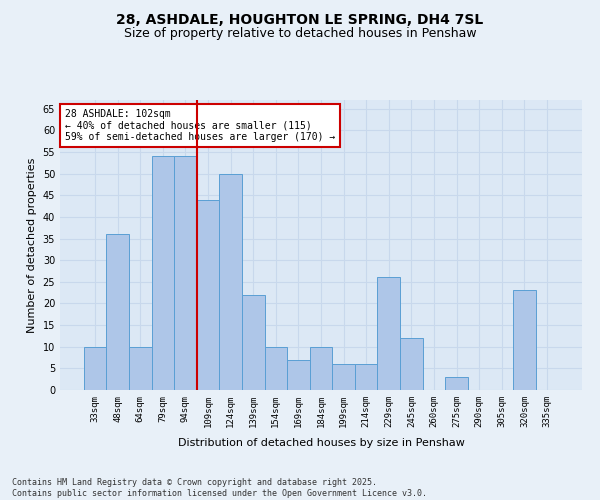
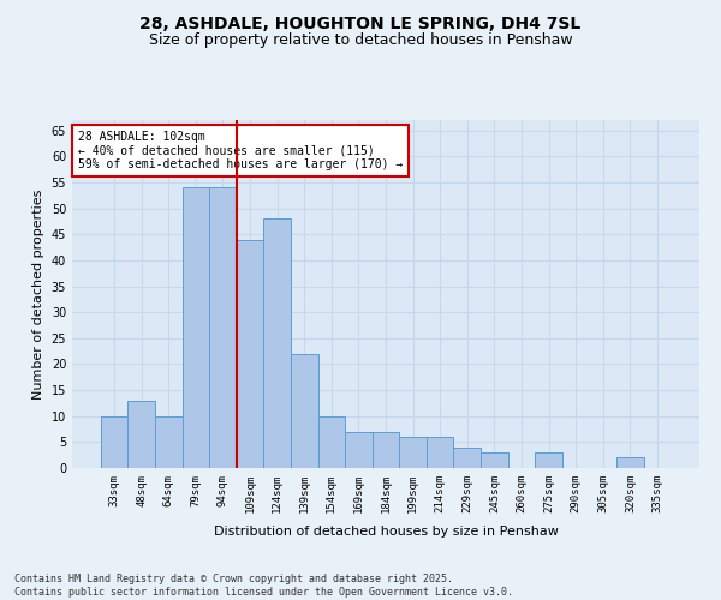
48sqm: 36 -> 13
124sqm: 50 -> 48
184sqm: 10 -> 7
229sqm: 26 -> 4
245sqm: 12 -> 3
320sqm: 23 -> 2
